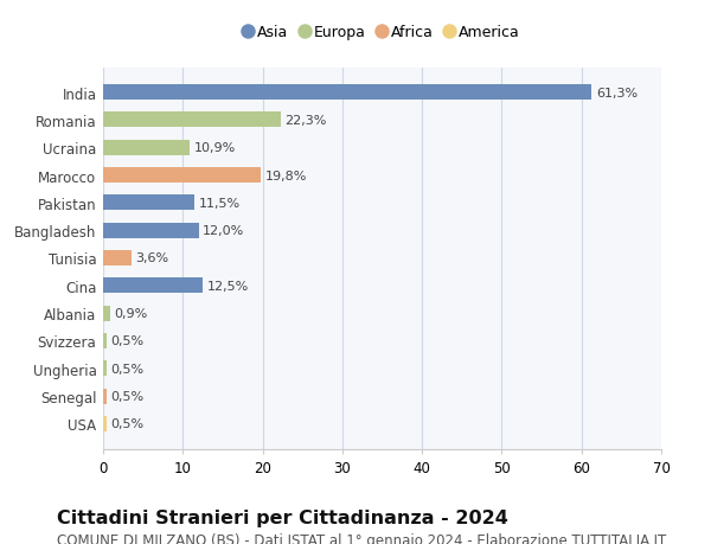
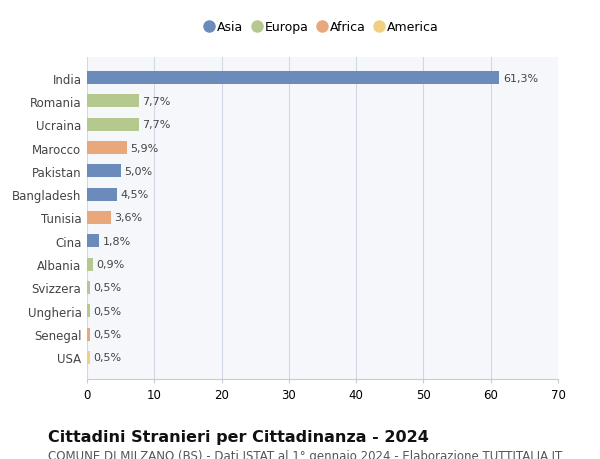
Romania: 22,3% -> 7,7%
Ucraina: 10,9% -> 7,7%
Marocco: 19,8% -> 5,9%
Pakistan: 11,5% -> 5,0%
Bangladesh: 12,0% -> 4,5%
Cina: 12,5% -> 1,8%
